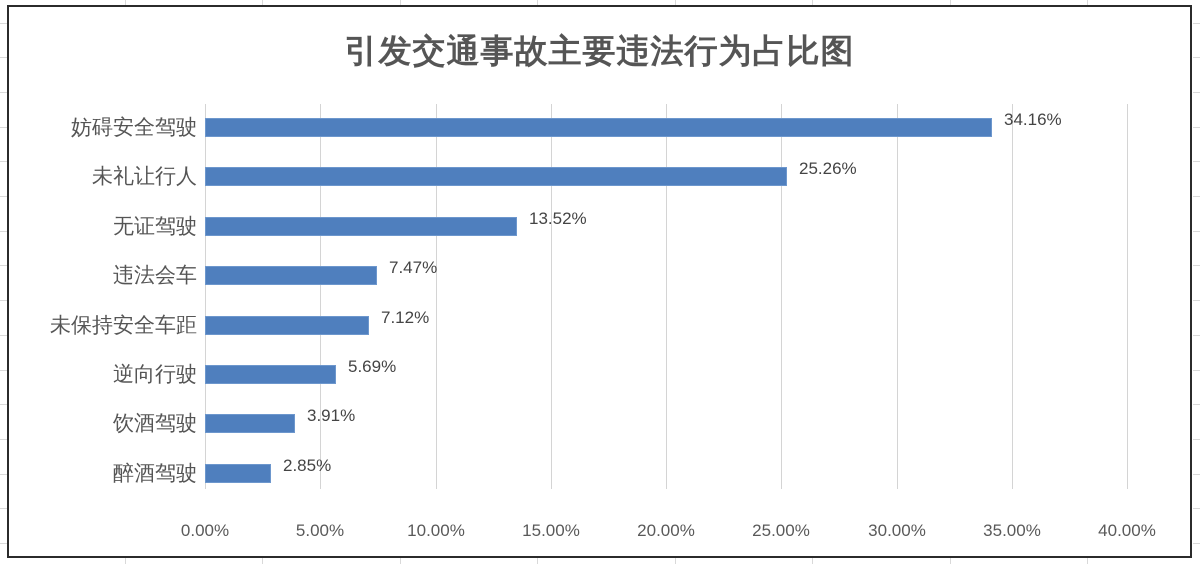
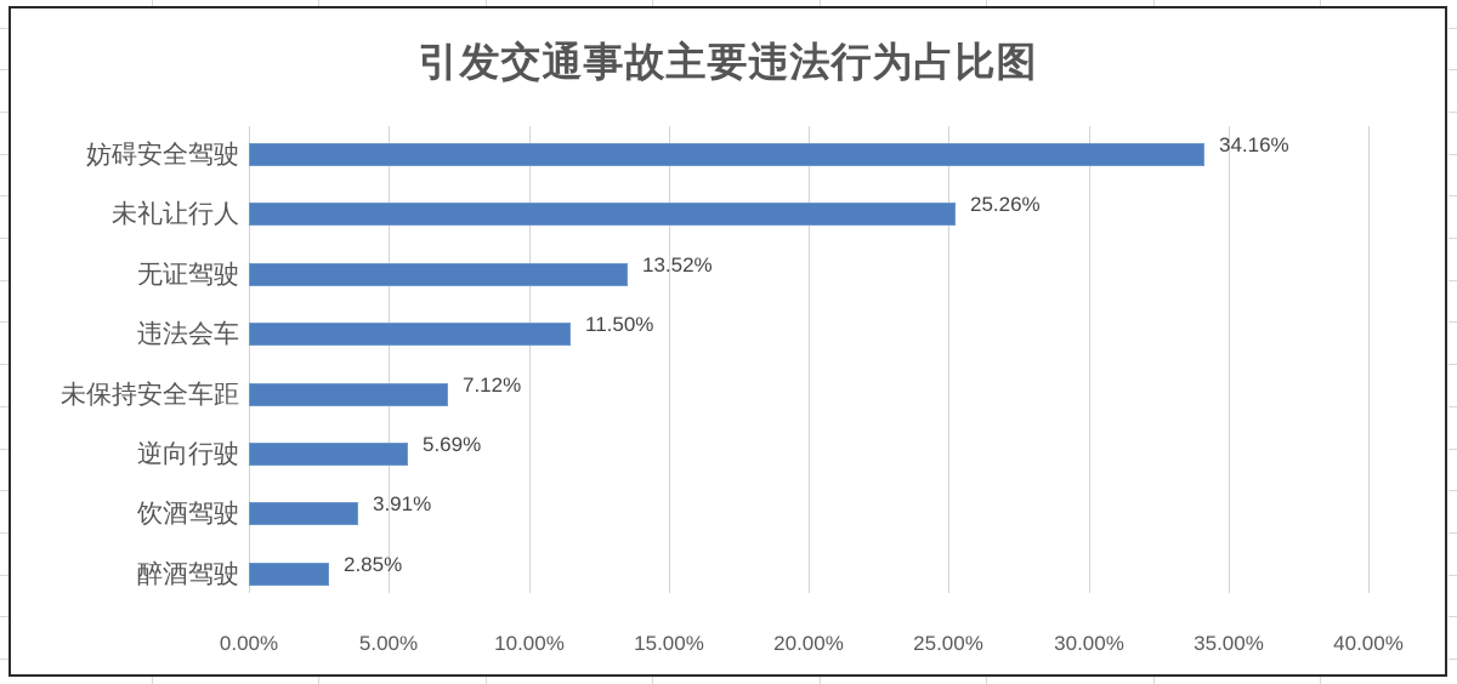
违法会车: 7.47% -> 11.50%
